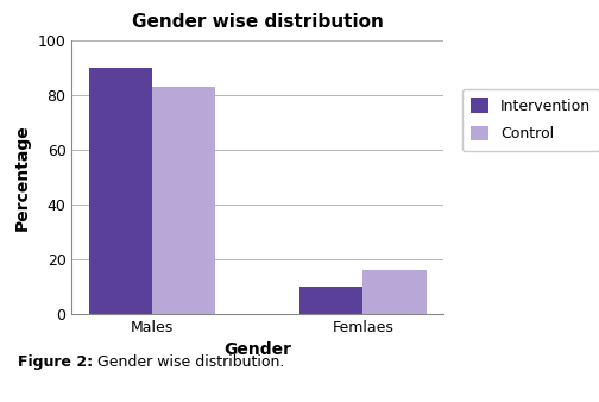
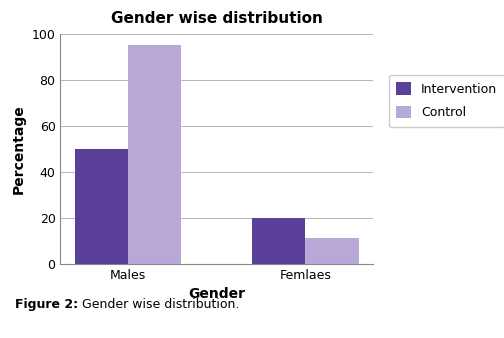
Intervention/Males: 90 -> 50
Control/Males: 83 -> 95
Intervention/Femlaes: 10 -> 20
Control/Femlaes: 16 -> 11
